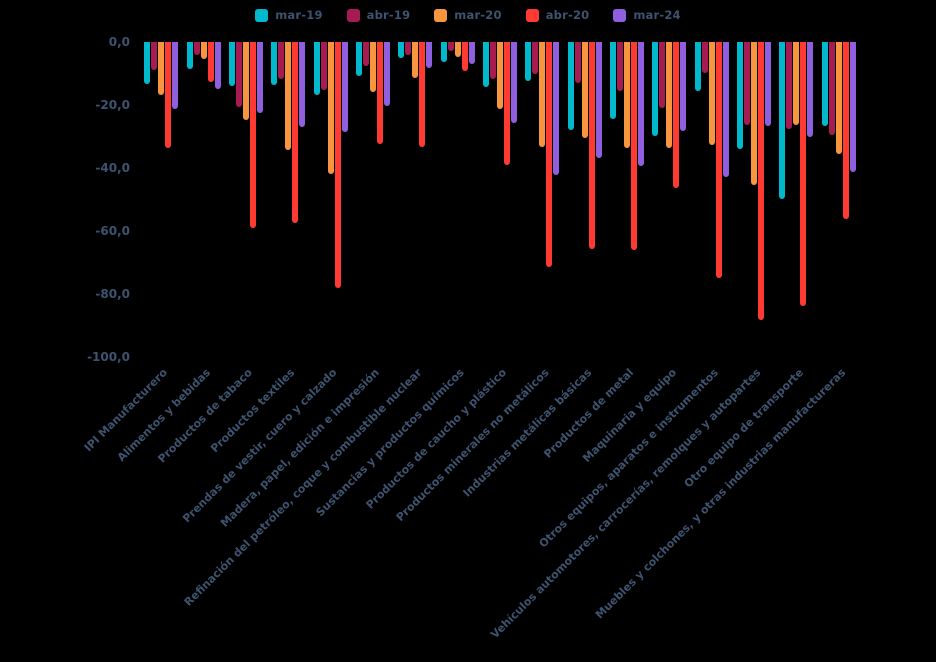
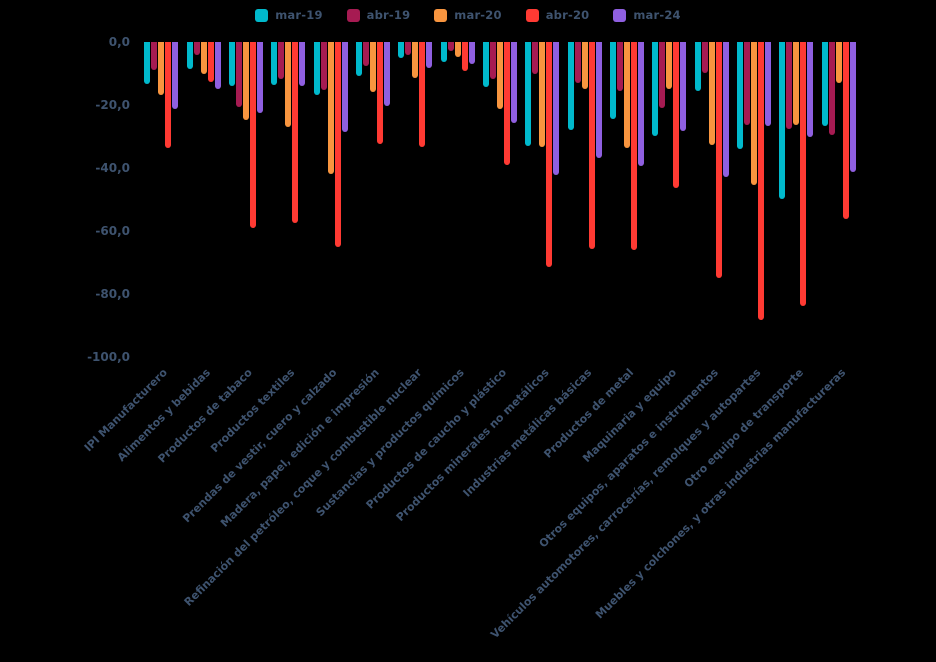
mar-20/Alimentos y bebidas: -6 -> -10
mar-20/Productos textiles: -34 -> -27
mar-24/Productos textiles: -27 -> -14
abr-20/Prendas de vestir, cuero y calzado: -78 -> -65
mar-19/Productos minerales no metálicos: -12 -> -33
mar-20/Industrias metálicas básicas: -31 -> -15
mar-20/Maquinaria y equipo: -34 -> -15
mar-20/Muebles y colchones, y otras industrias manufactureras: -36 -> -13
